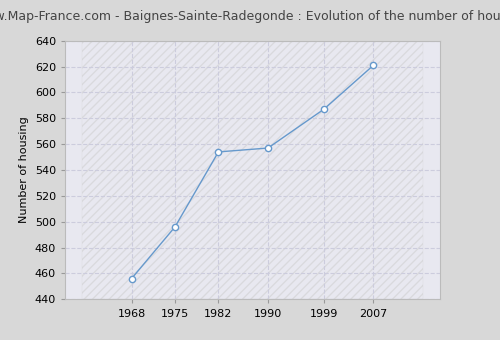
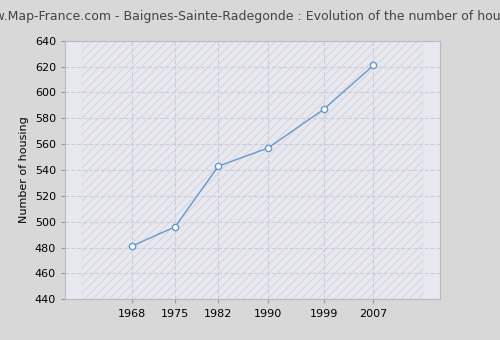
1968: 456 -> 481
1982: 554 -> 543
